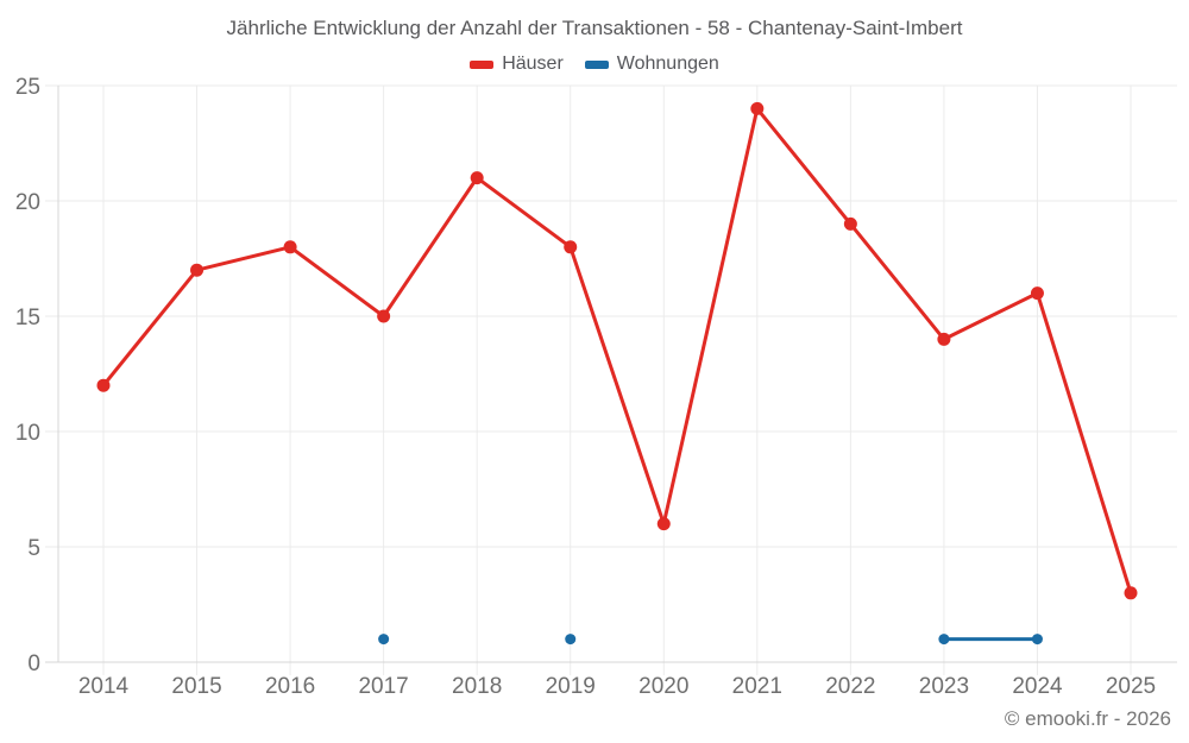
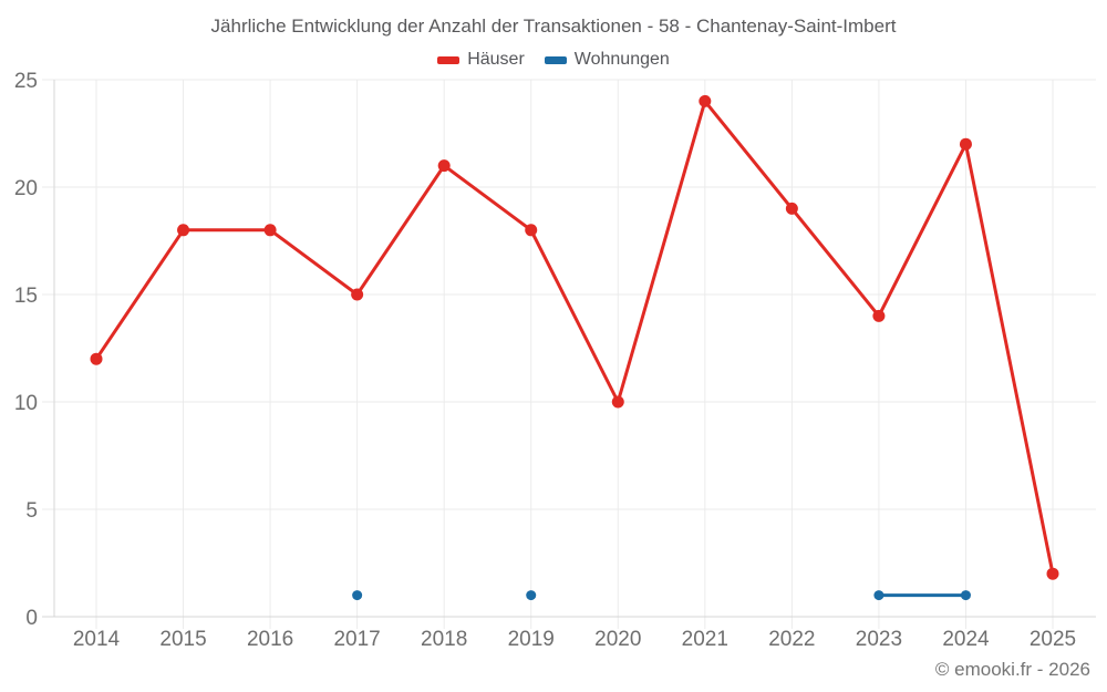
Häuser/2015: 17 -> 18
Häuser/2020: 6 -> 10
Häuser/2024: 16 -> 22
Häuser/2025: 3 -> 2
